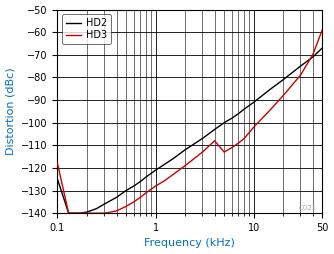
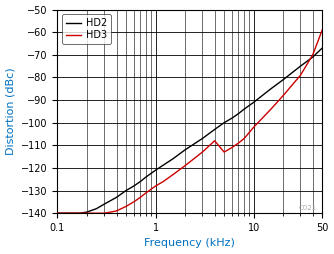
HD2/0.1: -125.0 -> -140.0
HD3/0.1: -118.0 -> -140.0
